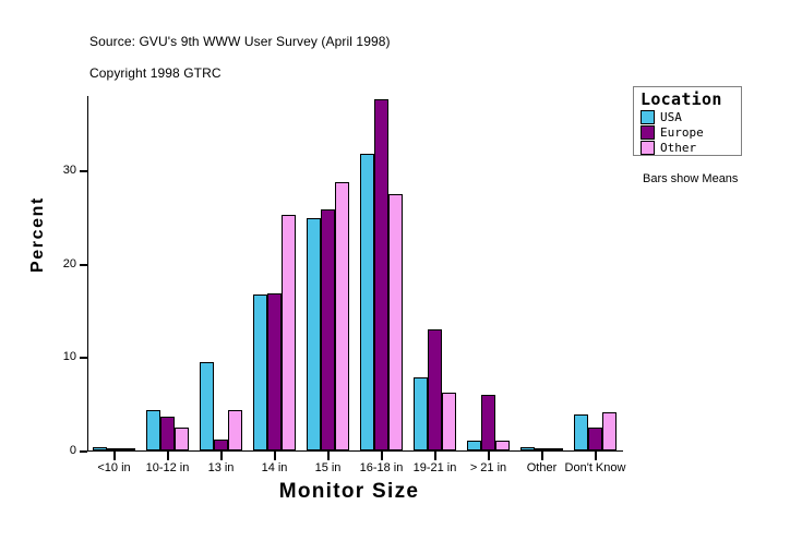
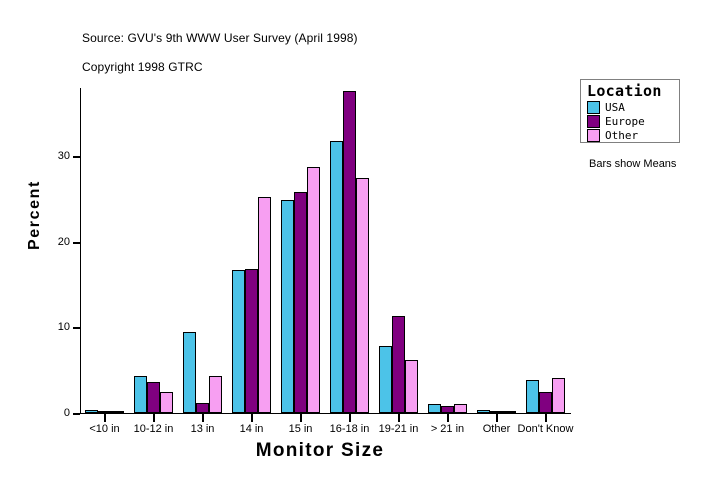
Europe/19-21 in: 13 -> 11
Europe/> 21 in: 6 -> 1
